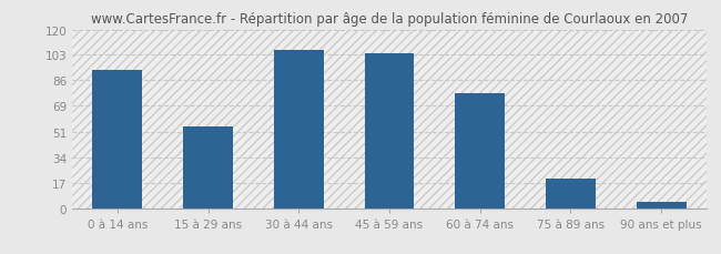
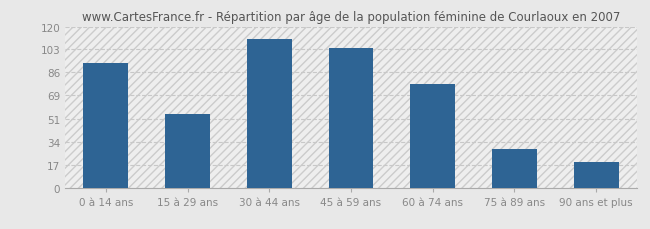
30 à 44 ans: 106 -> 111
75 à 89 ans: 20 -> 29
90 ans et plus: 4 -> 19
